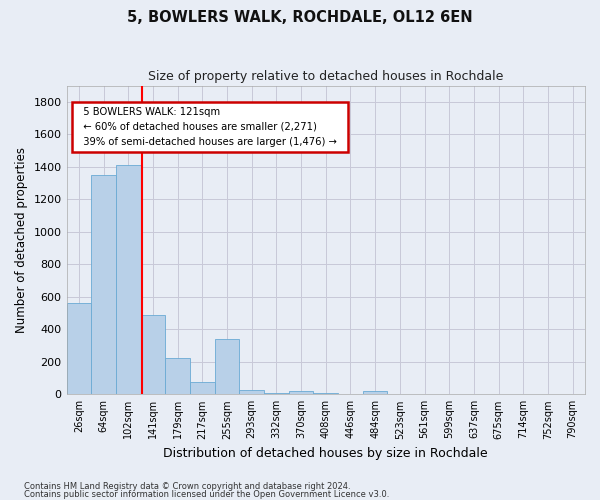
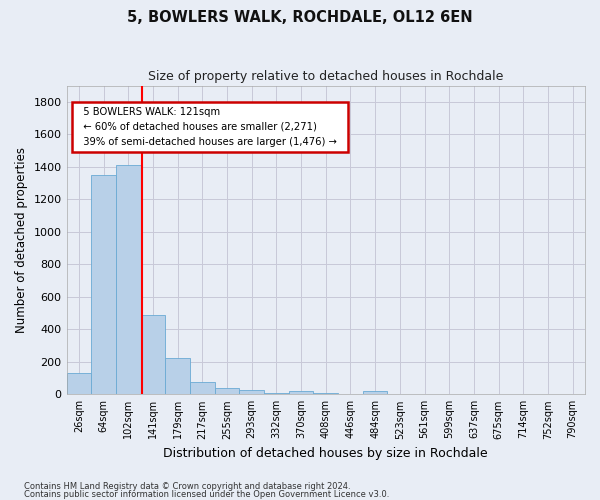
26sqm: 560 -> 130
255sqm: 340 -> 40
